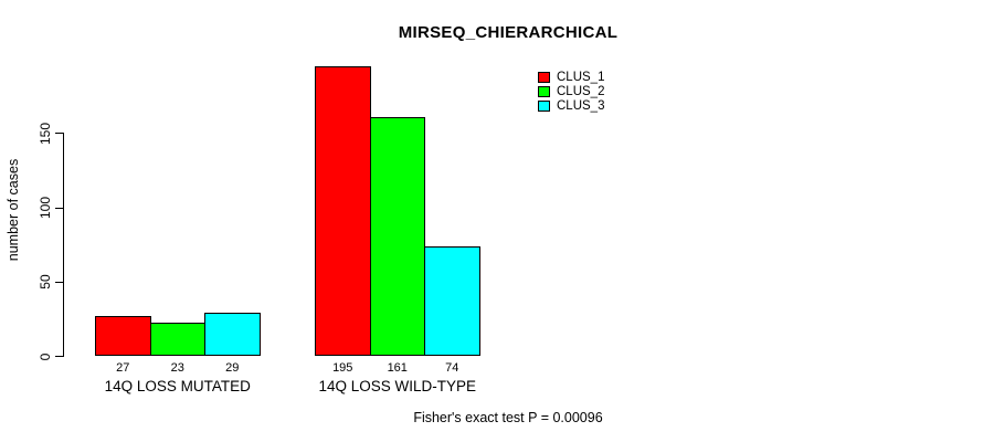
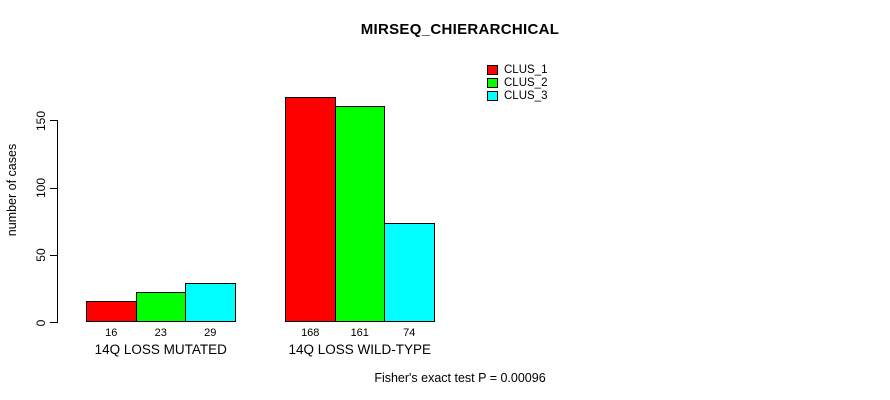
CLUS_1/14Q LOSS MUTATED: 27 -> 16
CLUS_1/14Q LOSS WILD-TYPE: 195 -> 168
